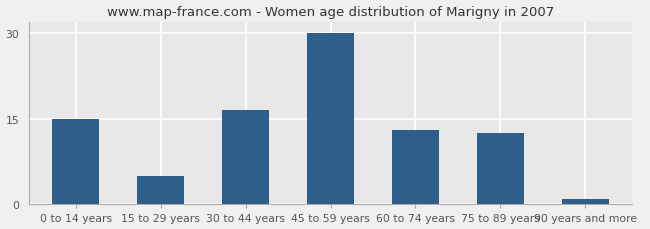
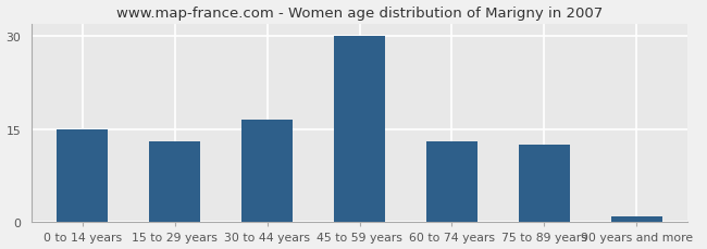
15 to 29 years: 5.0 -> 13.0
